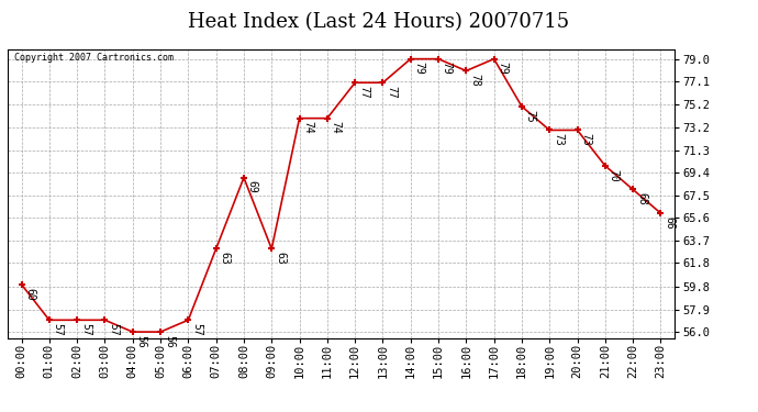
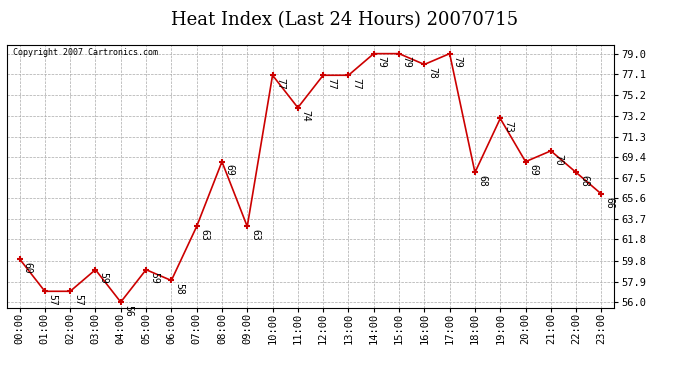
03:00: 57 -> 59
05:00: 56 -> 59
06:00: 57 -> 58
10:00: 74 -> 77
18:00: 75 -> 68
20:00: 73 -> 69
